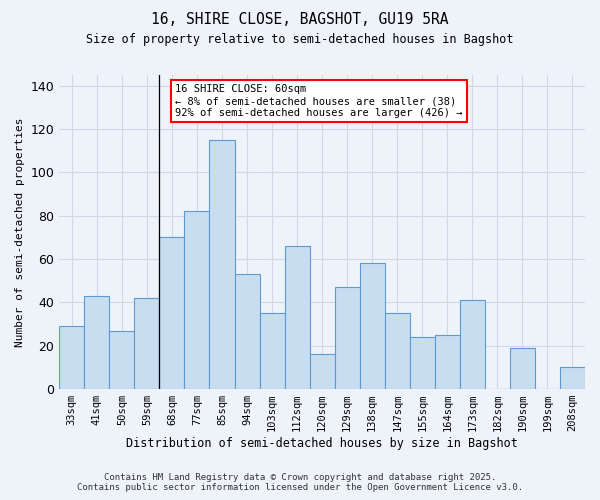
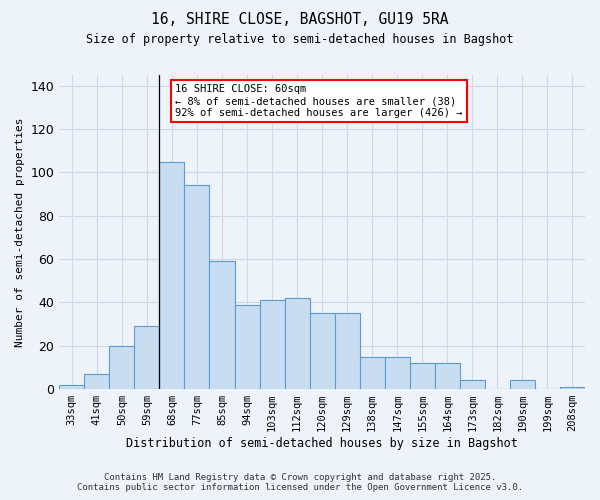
33sqm: 29 -> 2
41sqm: 43 -> 7
50sqm: 27 -> 20
59sqm: 42 -> 29
68sqm: 70 -> 105
77sqm: 82 -> 94
85sqm: 115 -> 59
94sqm: 53 -> 39
103sqm: 35 -> 41
112sqm: 66 -> 42
120sqm: 16 -> 35
129sqm: 47 -> 35
138sqm: 58 -> 15
147sqm: 35 -> 15
155sqm: 24 -> 12
164sqm: 25 -> 12
173sqm: 41 -> 4
190sqm: 19 -> 4
208sqm: 10 -> 1
